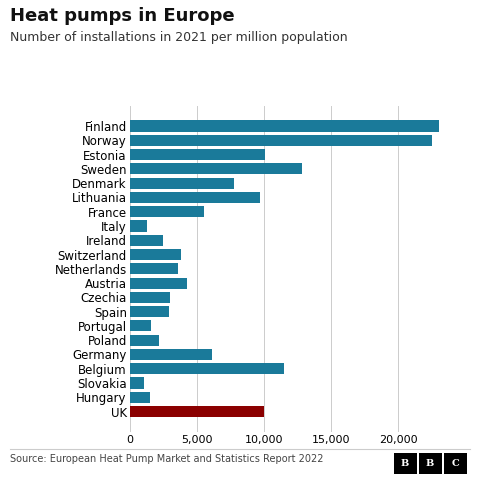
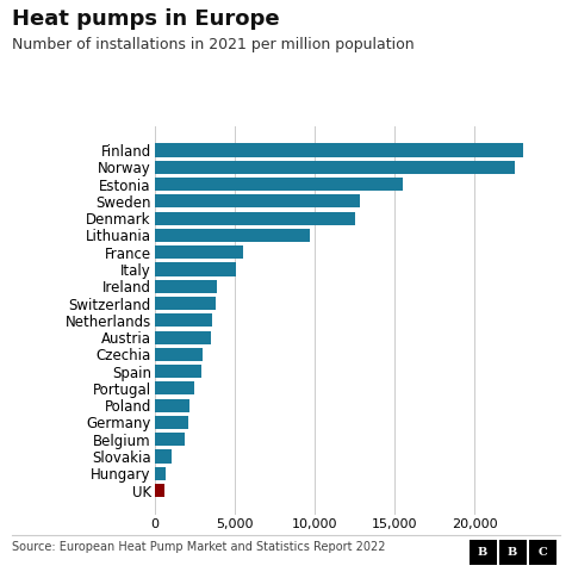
Estonia: 10,100 -> 15,500
Denmark: 7,800 -> 12,500
Italy: 1,300 -> 5,100
Ireland: 2,500 -> 3,900
Austria: 4,300 -> 3,500
Portugal: 1,600 -> 2,500
Germany: 6,100 -> 2,100
Belgium: 11,500 -> 1,900
Hungary: 1,500 -> 700
UK: 10,000 -> 600
